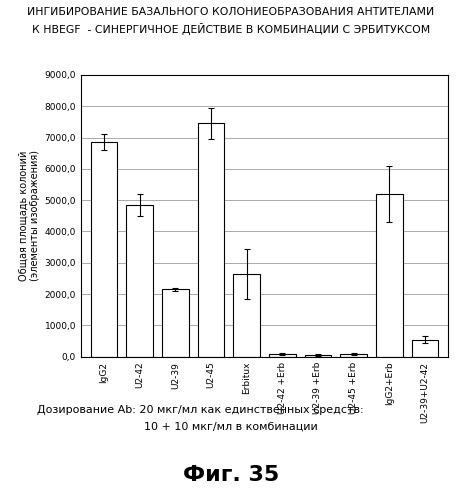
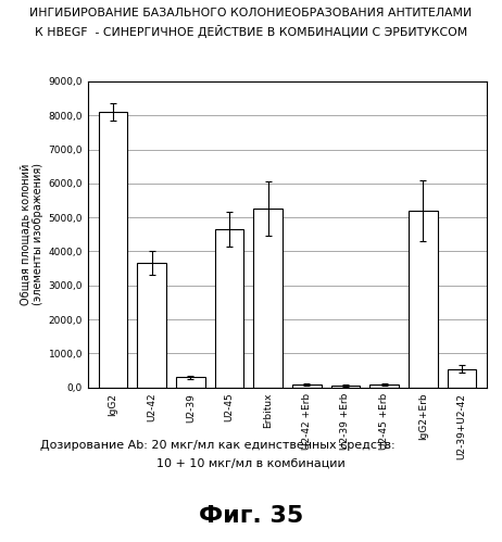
IgG2: 6850 -> 8100
U2-42: 4850 -> 3650
U2-39: 2150 -> 300
U2-45: 7450 -> 4650
Erbitux: 2650 -> 5250
